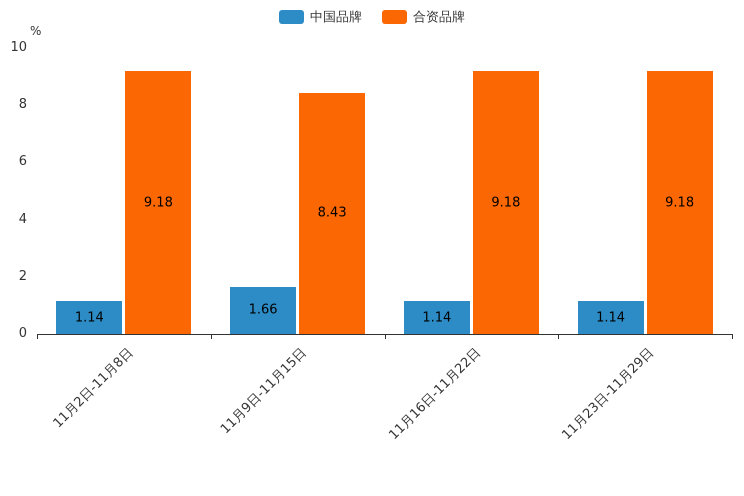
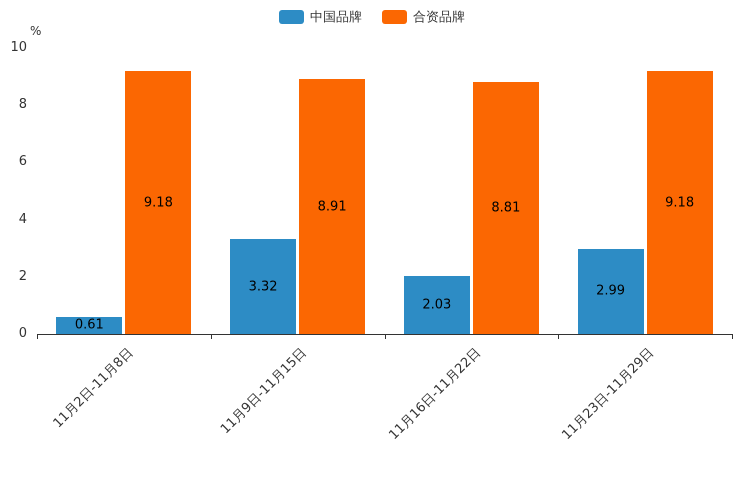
中国品牌/11月2日-11月8日: 1.14 -> 0.61
中国品牌/11月9日-11月15日: 1.66 -> 3.32
合资品牌/11月9日-11月15日: 8.43 -> 8.91
中国品牌/11月16日-11月22日: 1.14 -> 2.03
合资品牌/11月16日-11月22日: 9.18 -> 8.81
中国品牌/11月23日-11月29日: 1.14 -> 2.99
